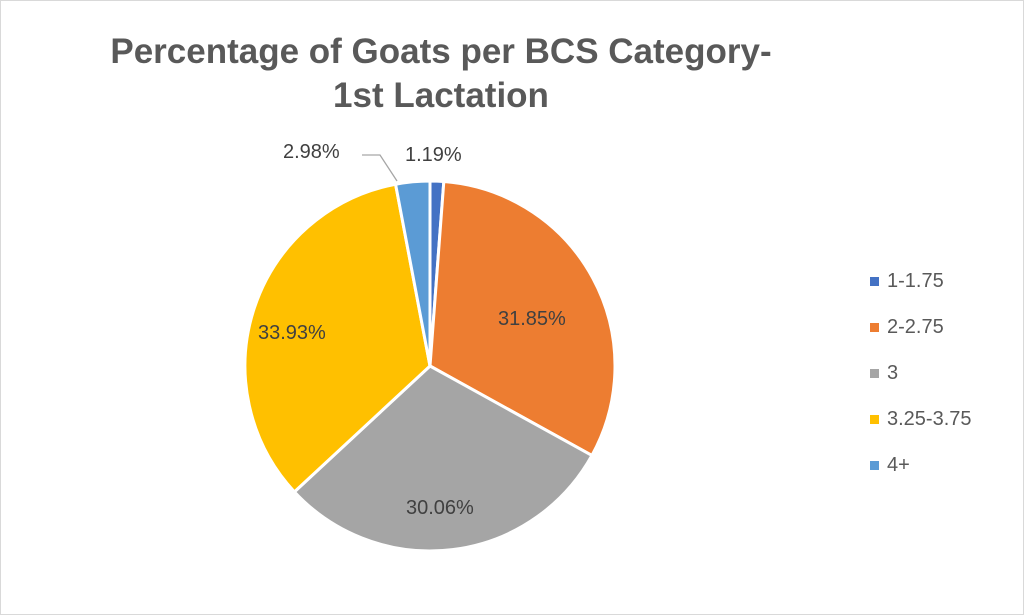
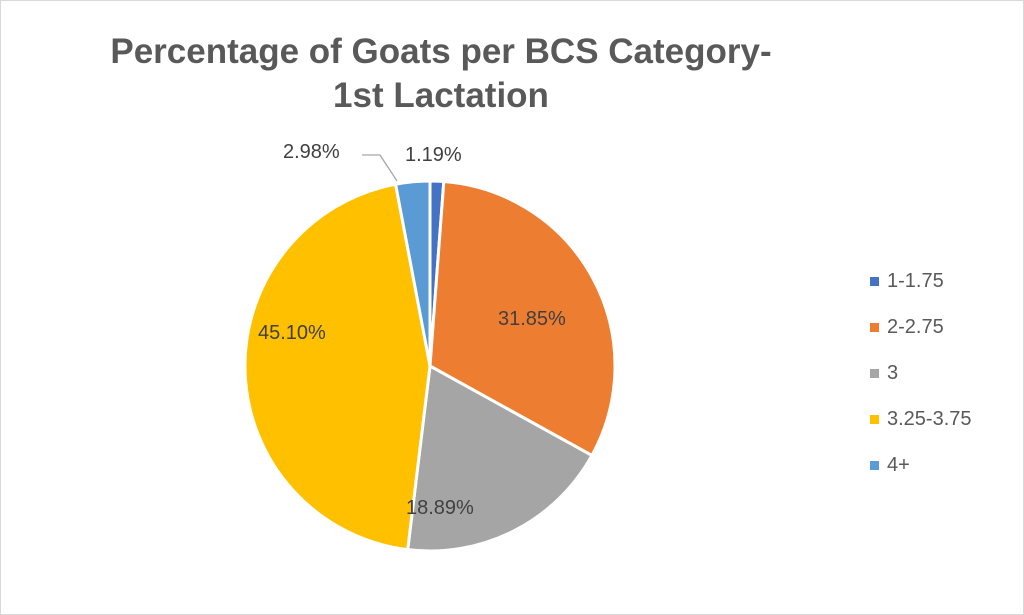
3: 30.06% -> 18.89%
3.25-3.75: 33.93% -> 45.10%
